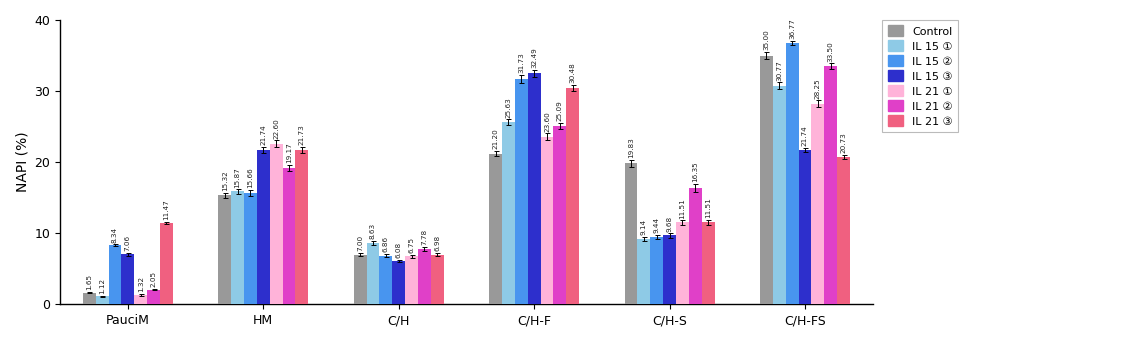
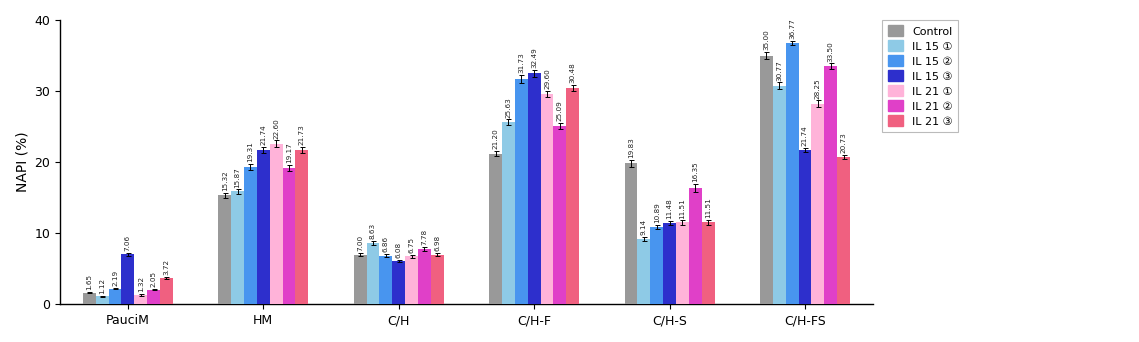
IL 15 ②/PauciM: 8.34 -> 2.19
IL 21 ③/PauciM: 11.47 -> 3.72
IL 15 ②/HM: 15.66 -> 19.31
IL 21 ①/C/H-F: 23.60 -> 29.60
IL 15 ②/C/H-S: 9.44 -> 10.89
IL 15 ③/C/H-S: 9.68 -> 11.48
